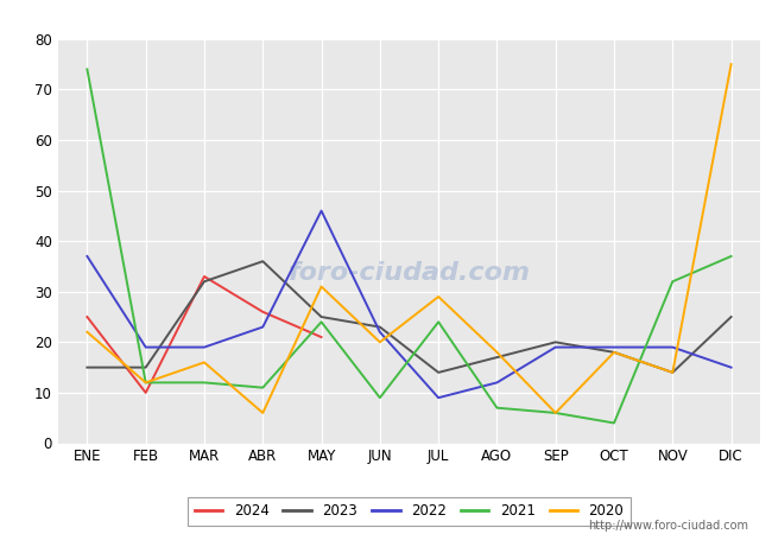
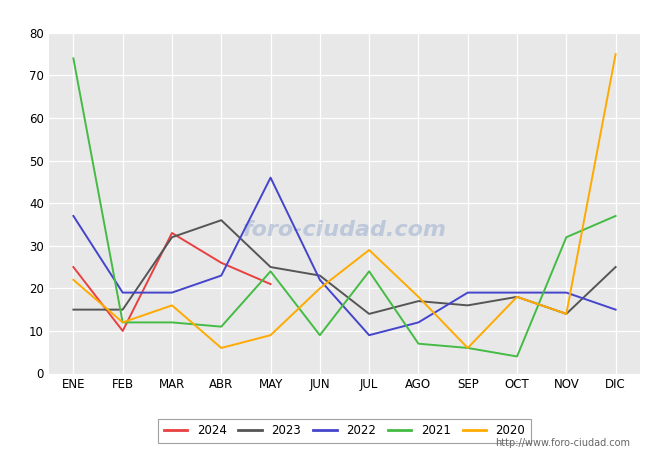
2020/MAY: 31 -> 9
2023/SEP: 20 -> 16
